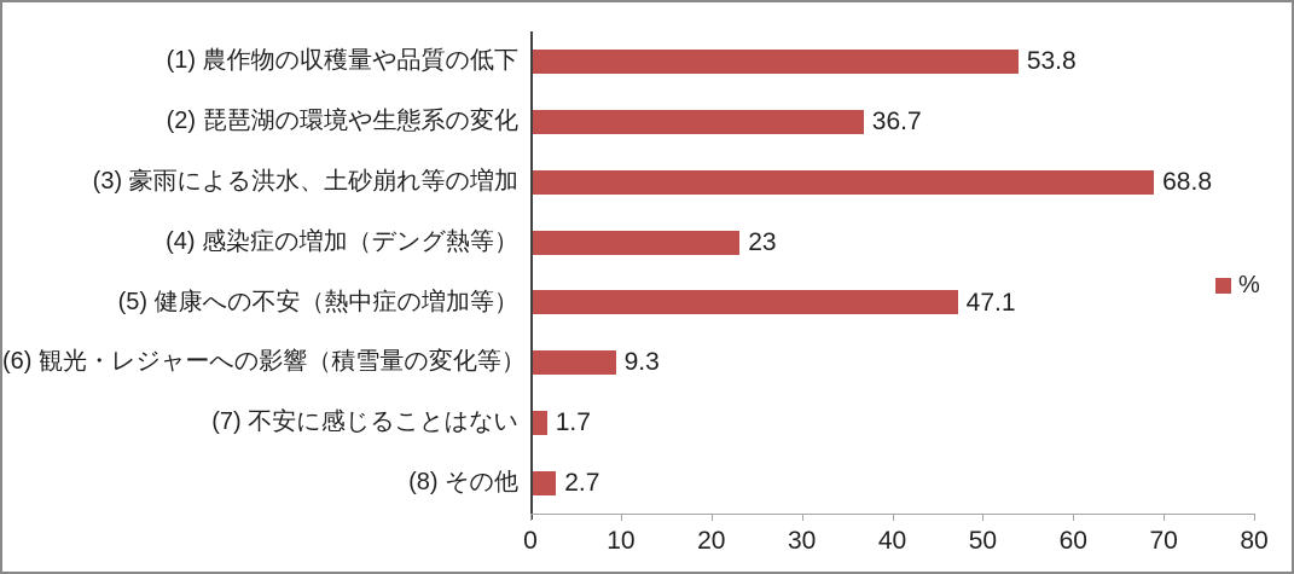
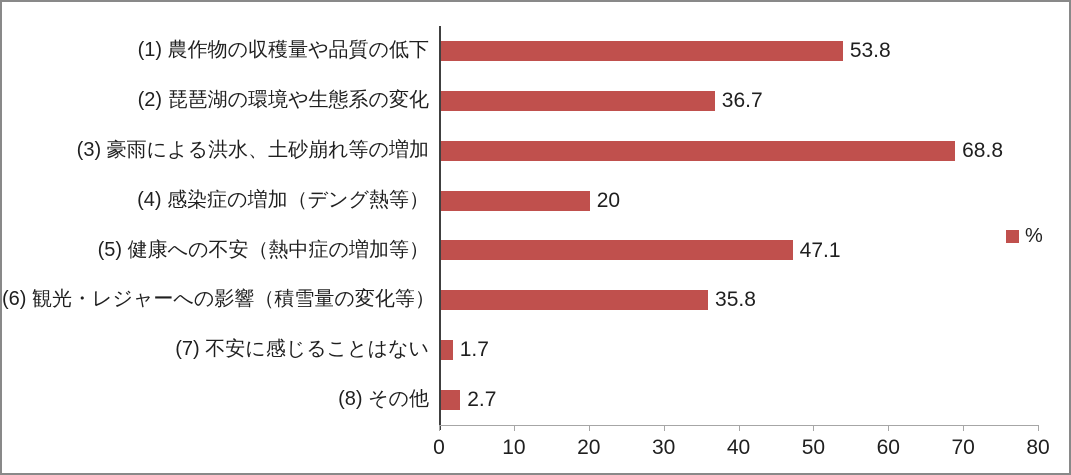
(4) 感染症の増加（デング熱等）: 23 -> 20
(6) 観光・レジャーへの影響（積雪量の変化等）: 9.3 -> 35.8
